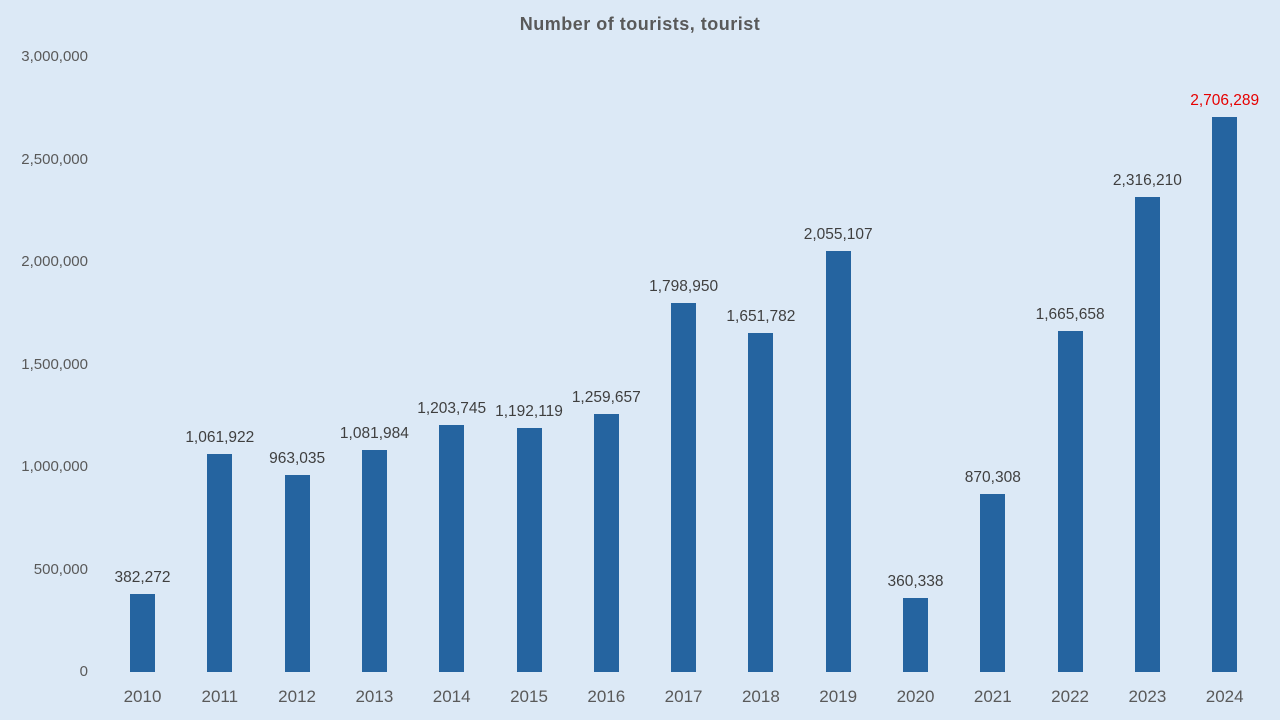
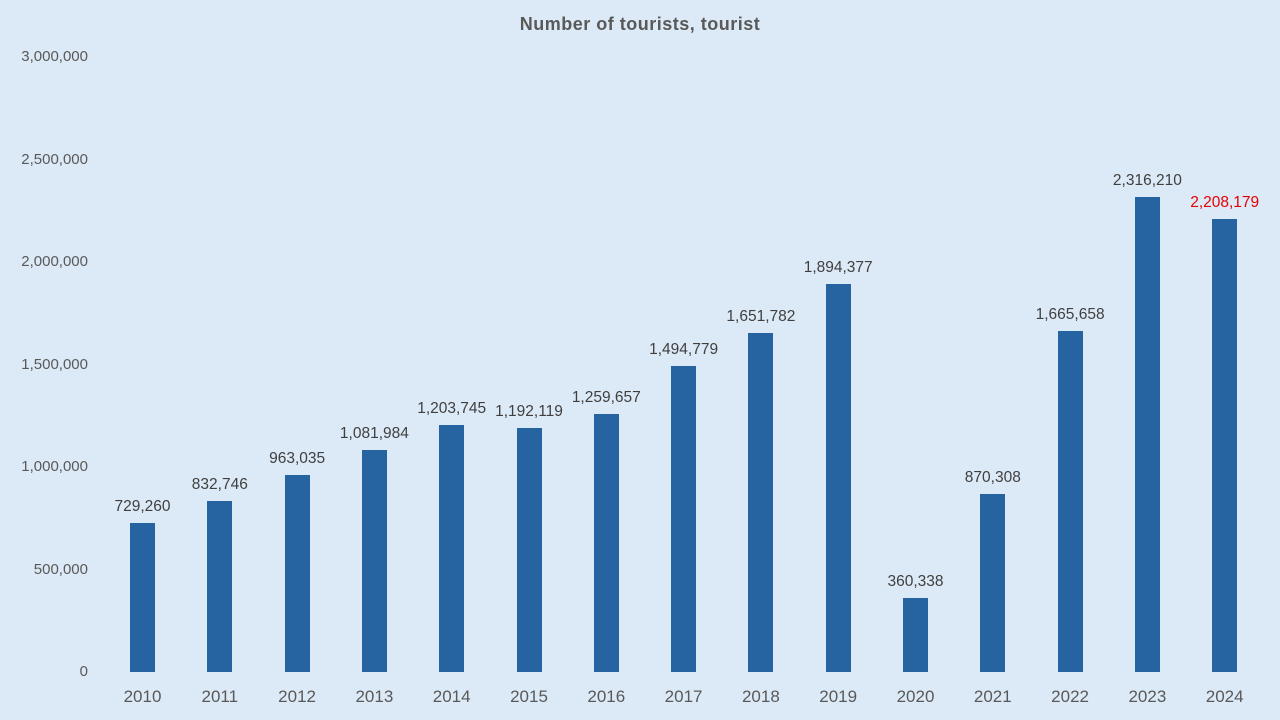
2010: 382,272 -> 729,260
2011: 1,061,922 -> 832,746
2017: 1,798,950 -> 1,494,779
2019: 2,055,107 -> 1,894,377
2024: 2,706,289 -> 2,208,179
